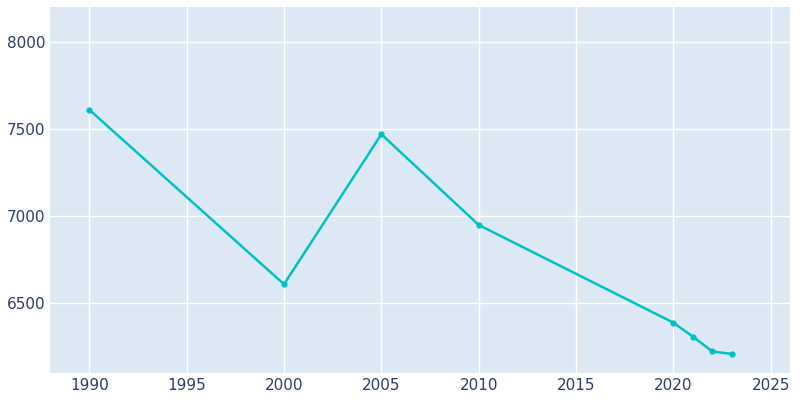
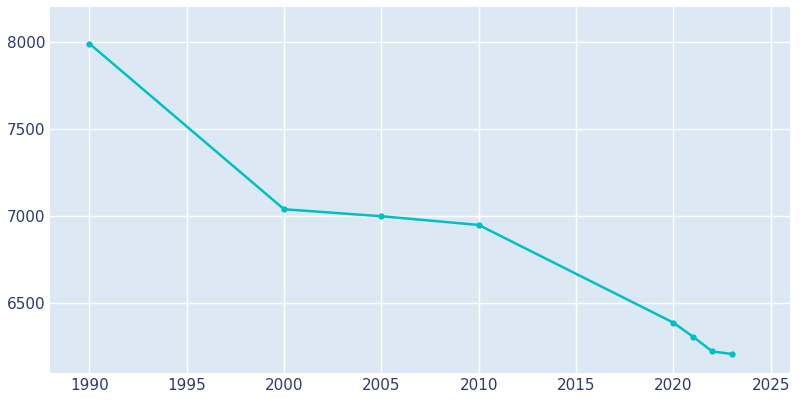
1990: 7610 -> 7990
2000: 6610 -> 7040
2005: 7470 -> 7000
